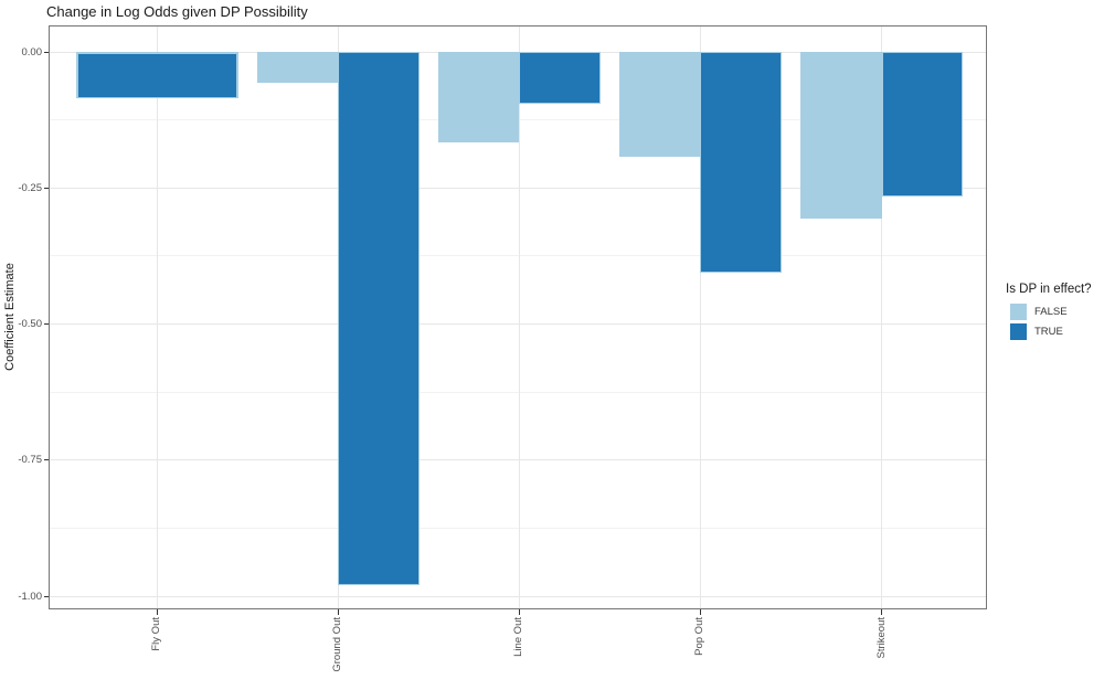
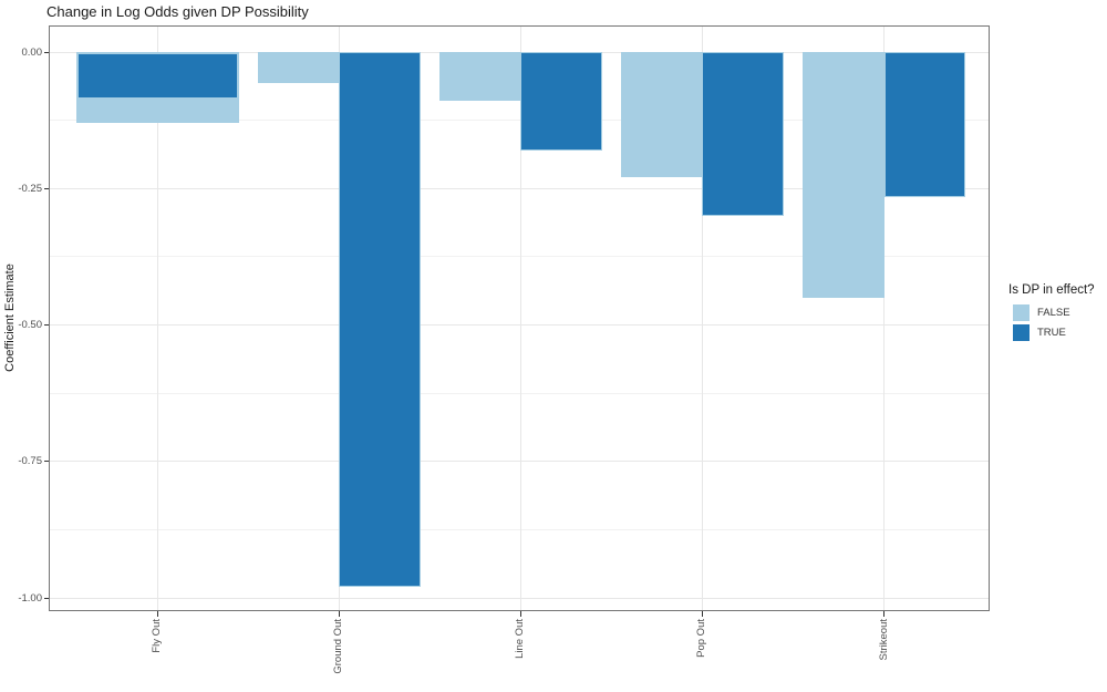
FALSE/Fly Out: -0.09 -> -0.13
FALSE/Line Out: -0.17 -> -0.09
TRUE/Line Out: -0.10 -> -0.18
FALSE/Pop Out: -0.19 -> -0.23
TRUE/Pop Out: -0.41 -> -0.30
FALSE/Strikeout: -0.31 -> -0.45
